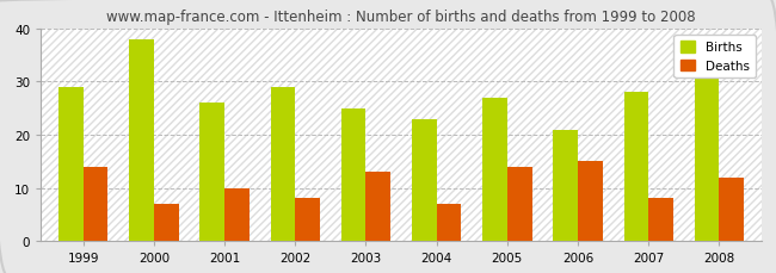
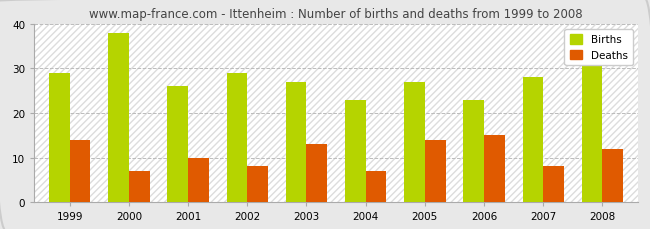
Births/2003: 25 -> 27
Births/2006: 21 -> 23
